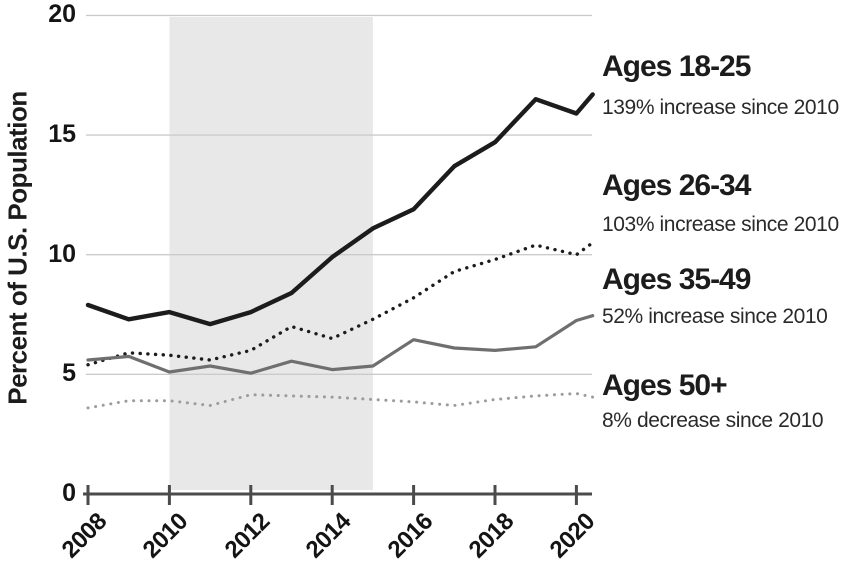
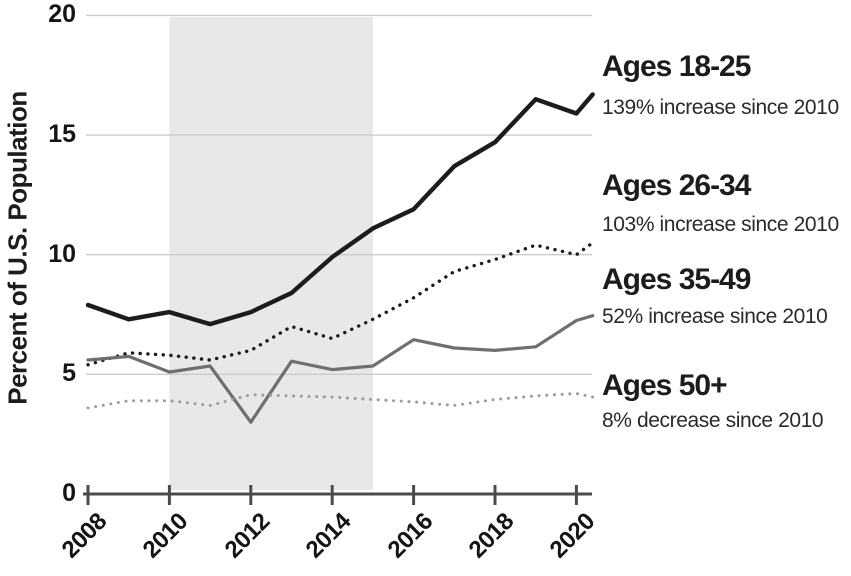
Ages 35-49/2012: 5.0 -> 3.0
